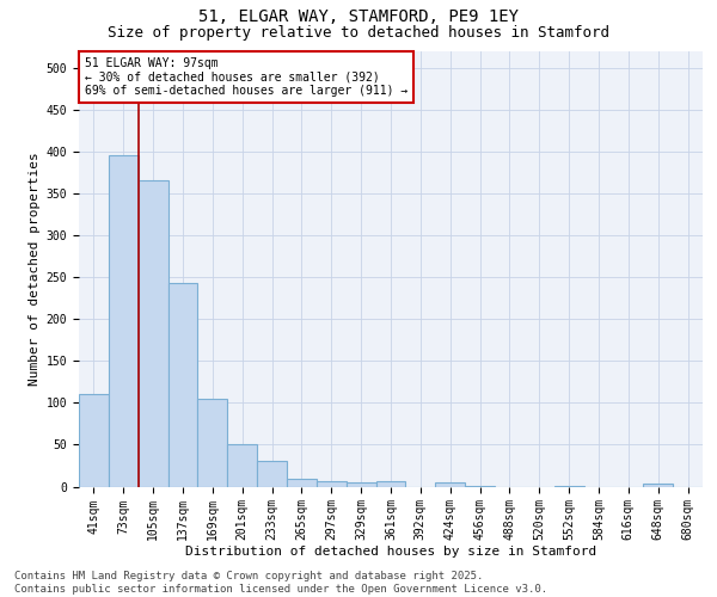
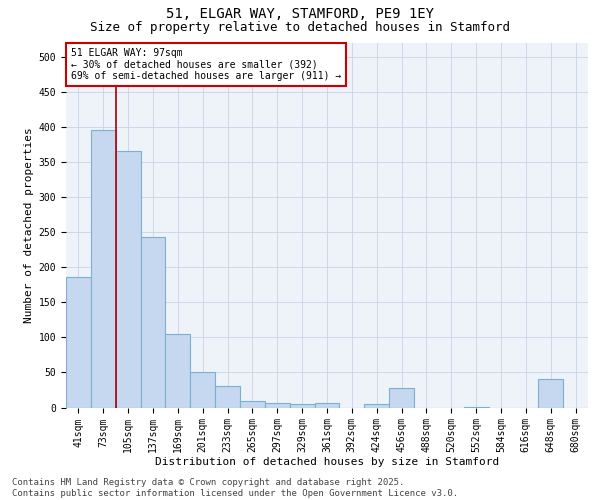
41sqm: 110 -> 186
456sqm: 1 -> 28
648sqm: 3 -> 40
